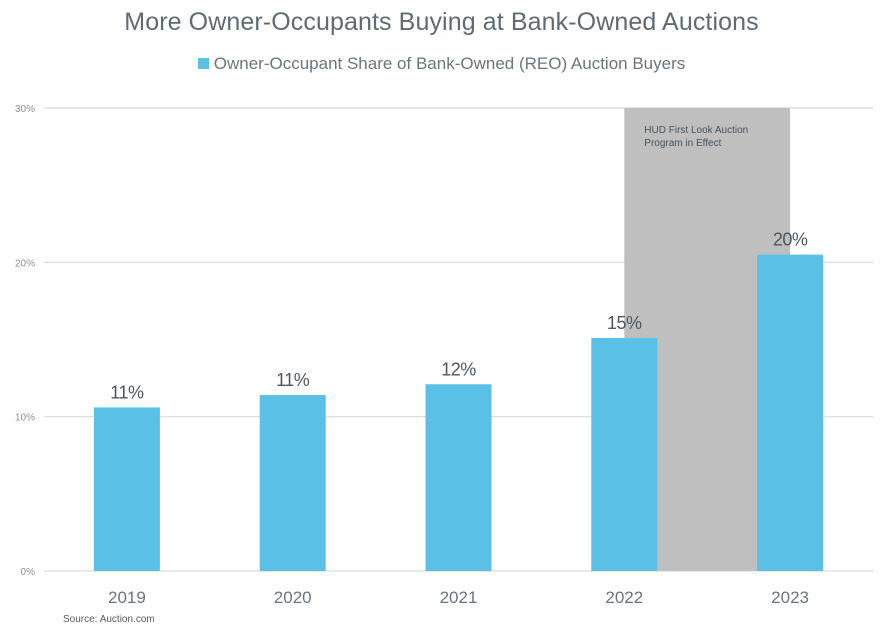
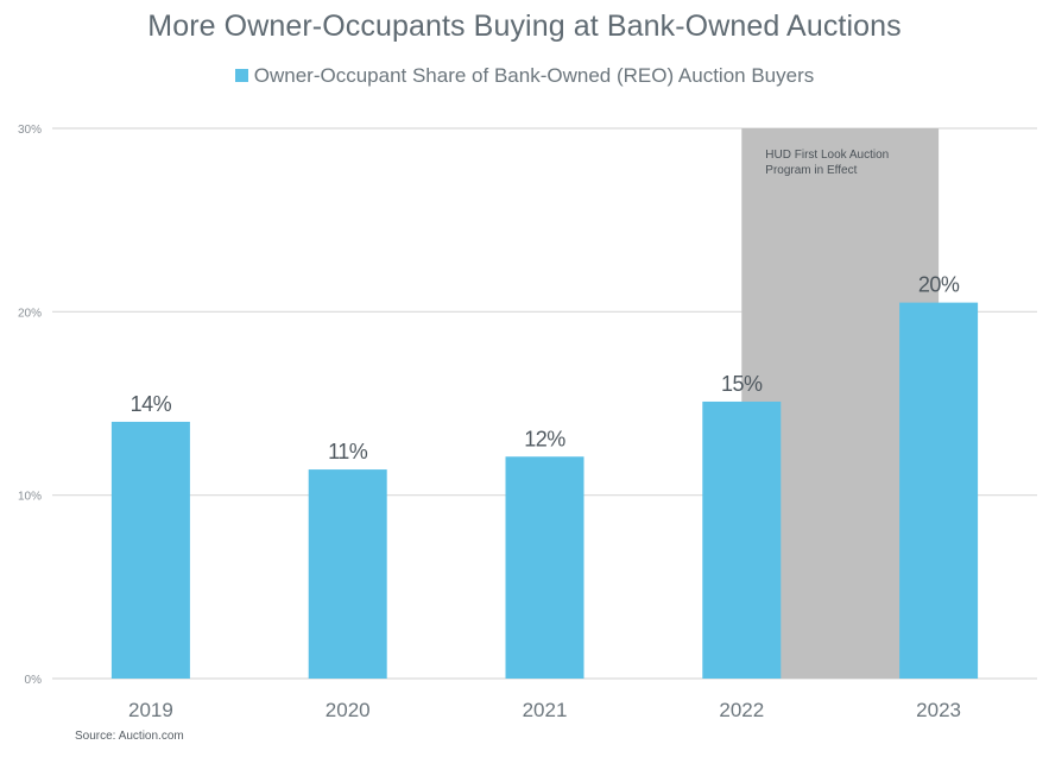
2019: 11% -> 14%
